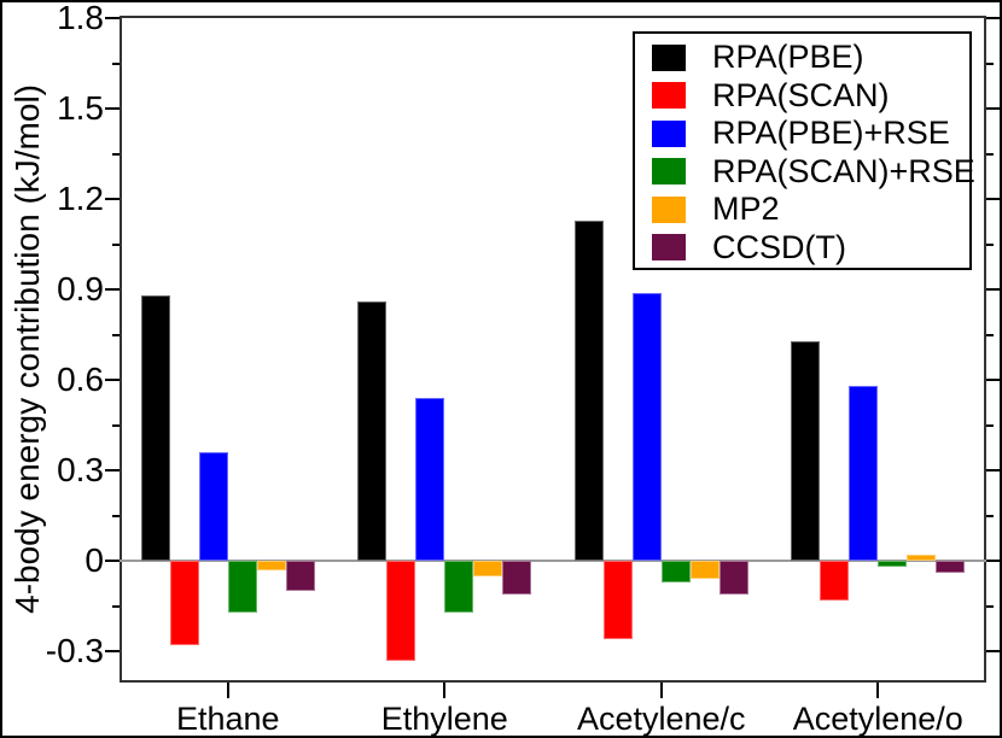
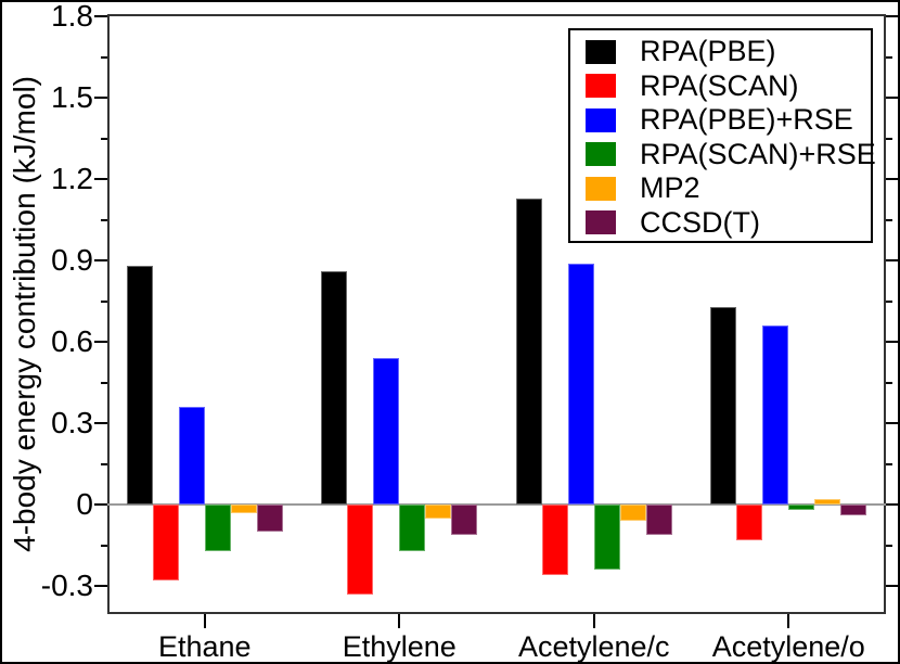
RPA(SCAN)+RSE/Acetylene/c: -0.07 -> -0.24
RPA(PBE)+RSE/Acetylene/o: 0.58 -> 0.66
